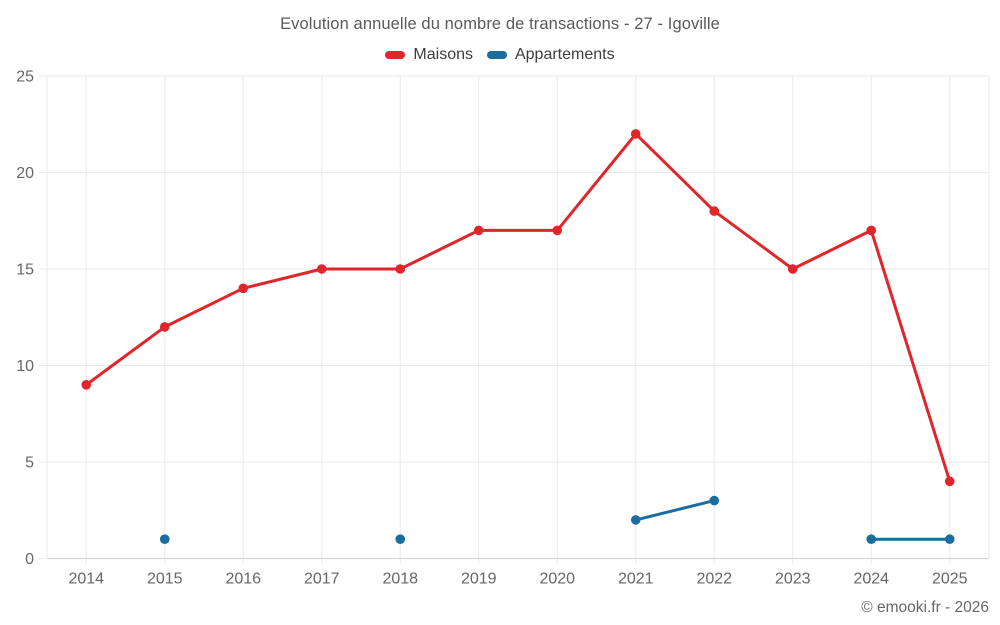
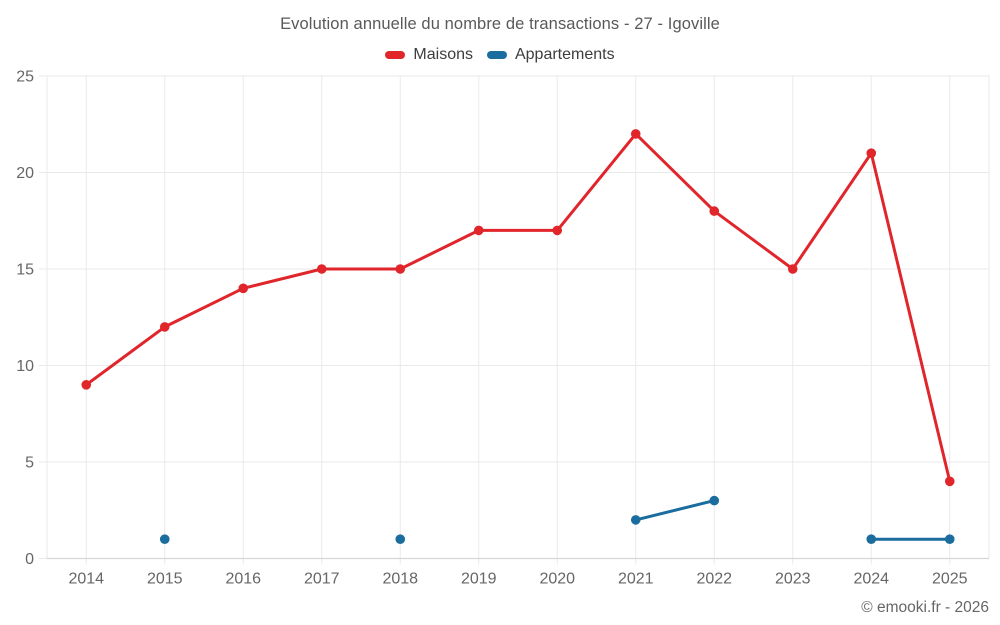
Maisons/2024: 17 -> 21
